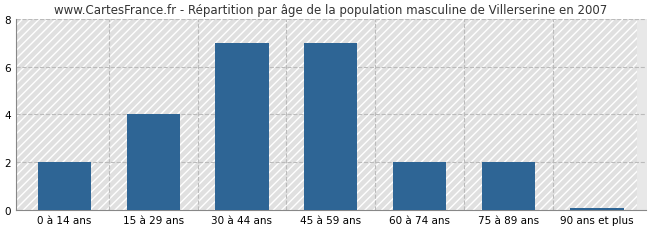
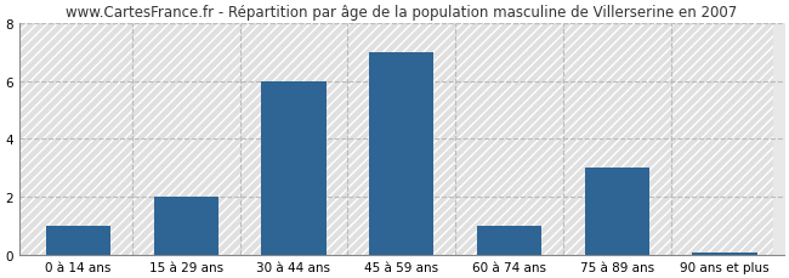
0 à 14 ans: 2.0 -> 1.0
15 à 29 ans: 4.0 -> 2.0
30 à 44 ans: 7.0 -> 6.0
60 à 74 ans: 2.0 -> 1.0
75 à 89 ans: 2.0 -> 3.0
